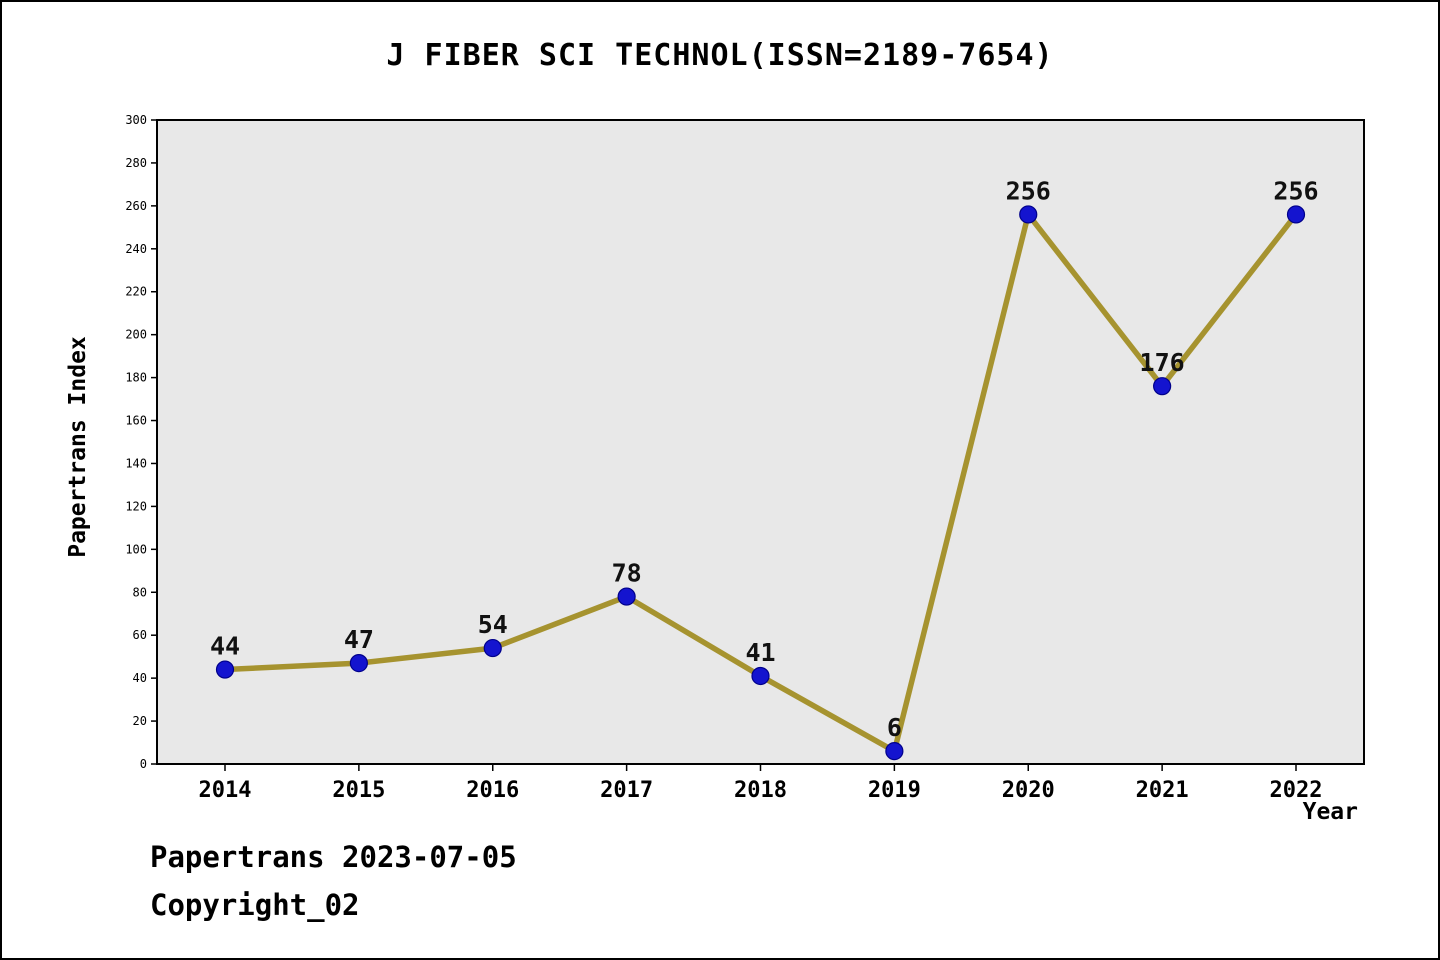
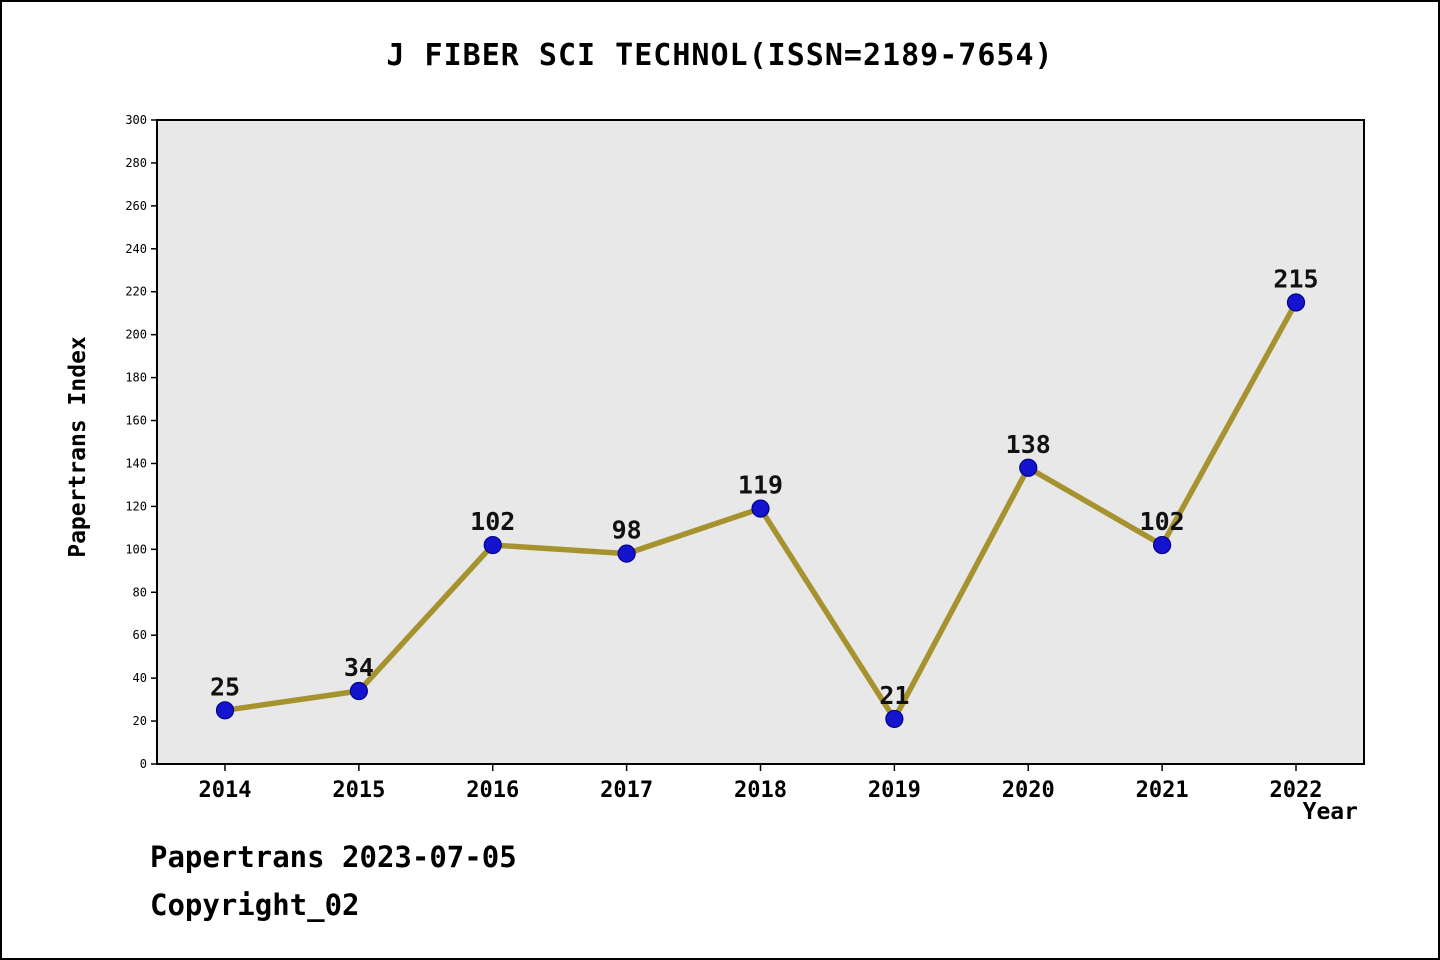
2014: 44 -> 25
2015: 47 -> 34
2016: 54 -> 102
2017: 78 -> 98
2018: 41 -> 119
2019: 6 -> 21
2020: 256 -> 138
2021: 176 -> 102
2022: 256 -> 215
